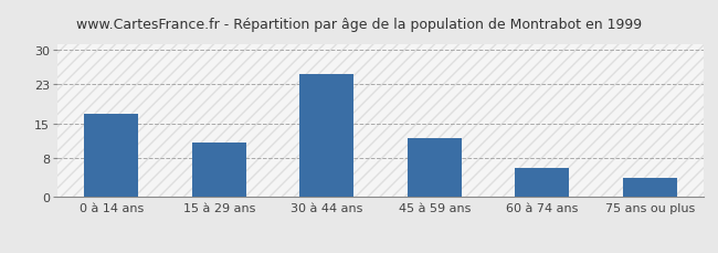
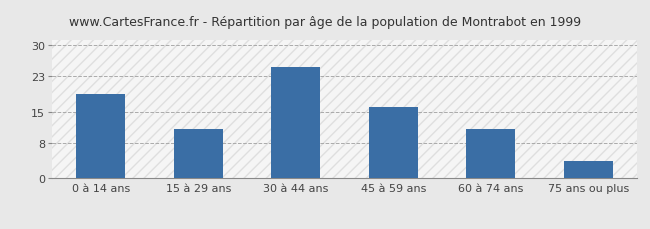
0 à 14 ans: 17 -> 19
45 à 59 ans: 12 -> 16
60 à 74 ans: 6 -> 11
